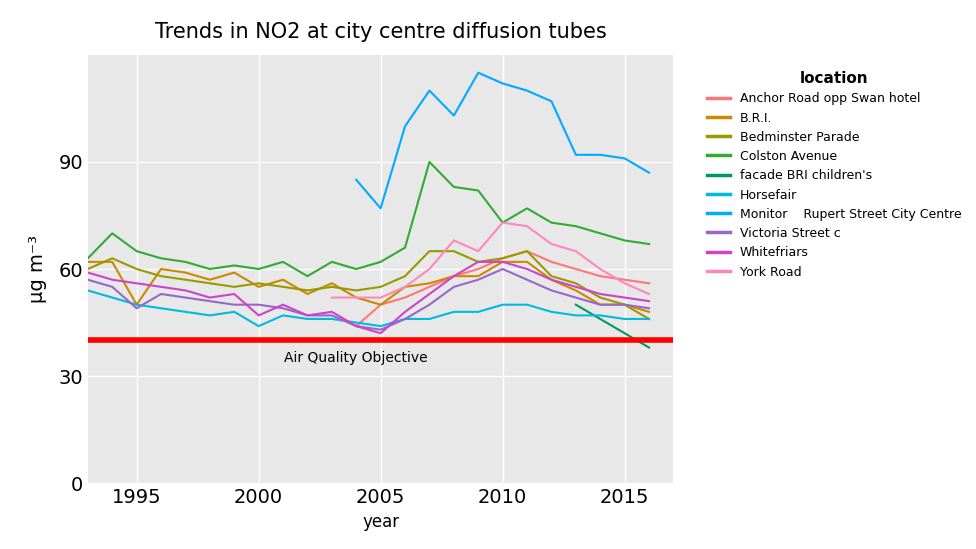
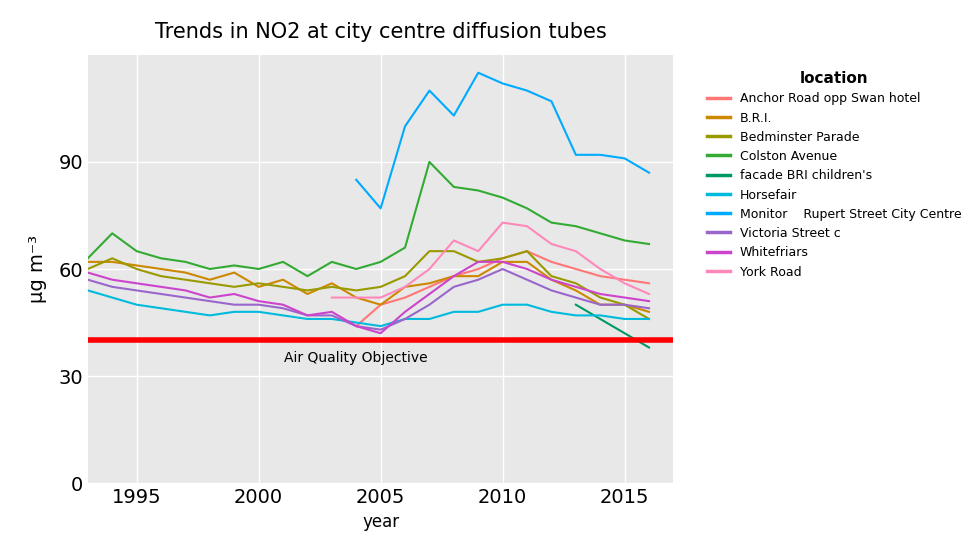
B.R.I./1995: 50 -> 61
Victoria Street c/1995: 49 -> 54
Horsefair/2000: 44 -> 48
Whitefriars/2000: 47 -> 51
Colston Avenue/2010: 73 -> 80
